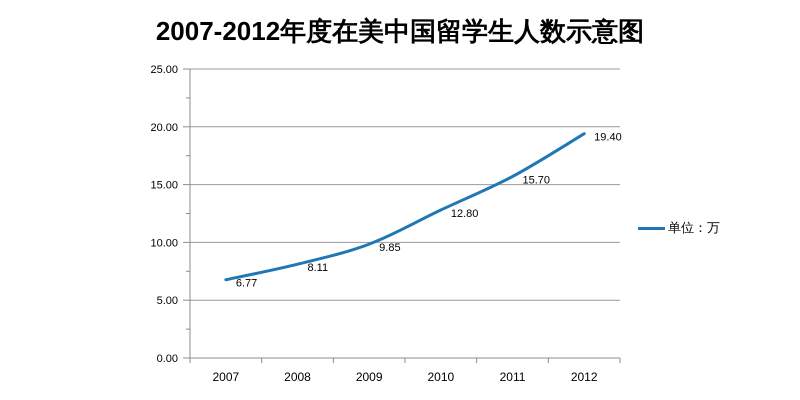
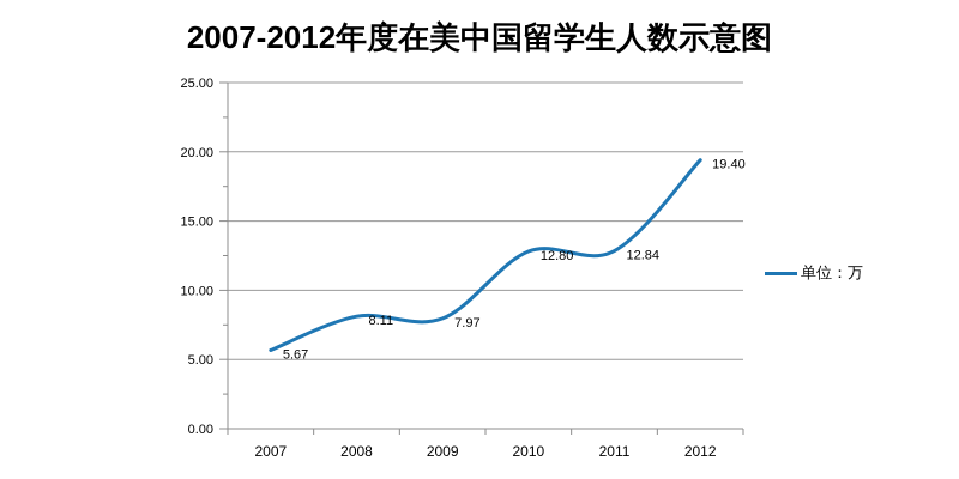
2007: 6.77 -> 5.67
2009: 9.85 -> 7.97
2011: 15.70 -> 12.84
